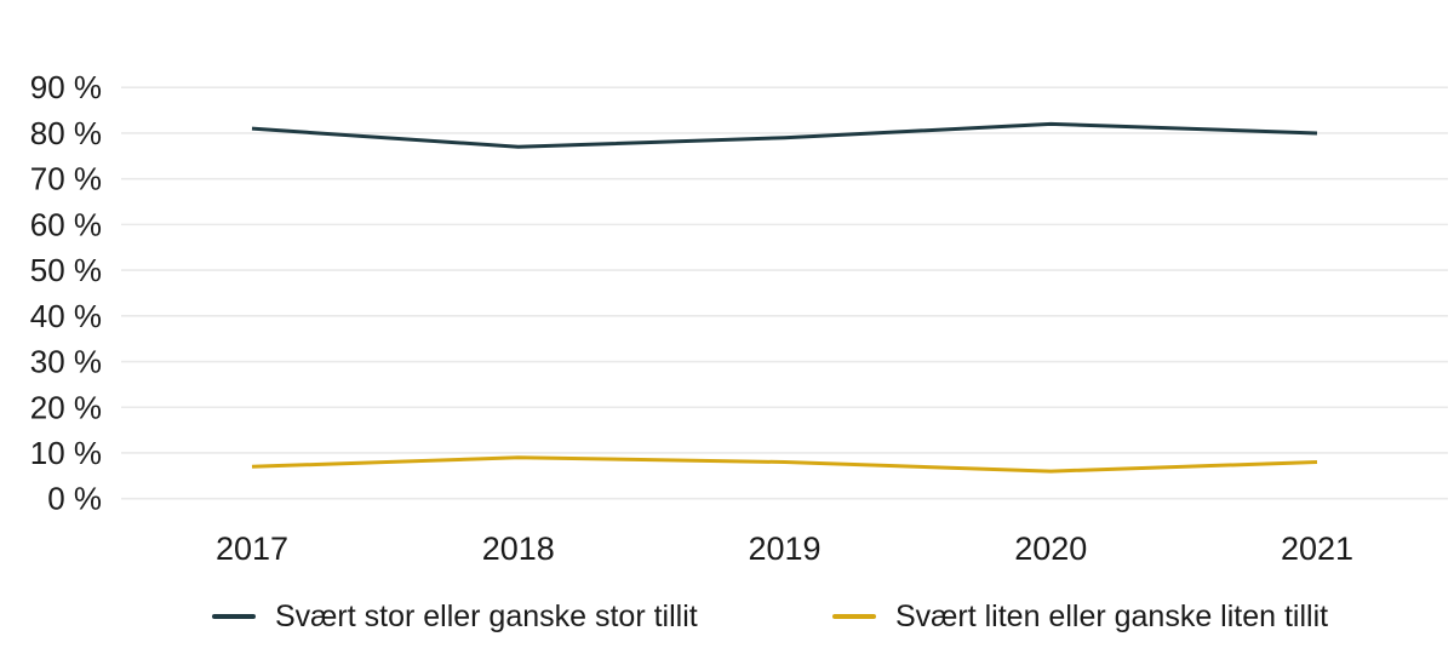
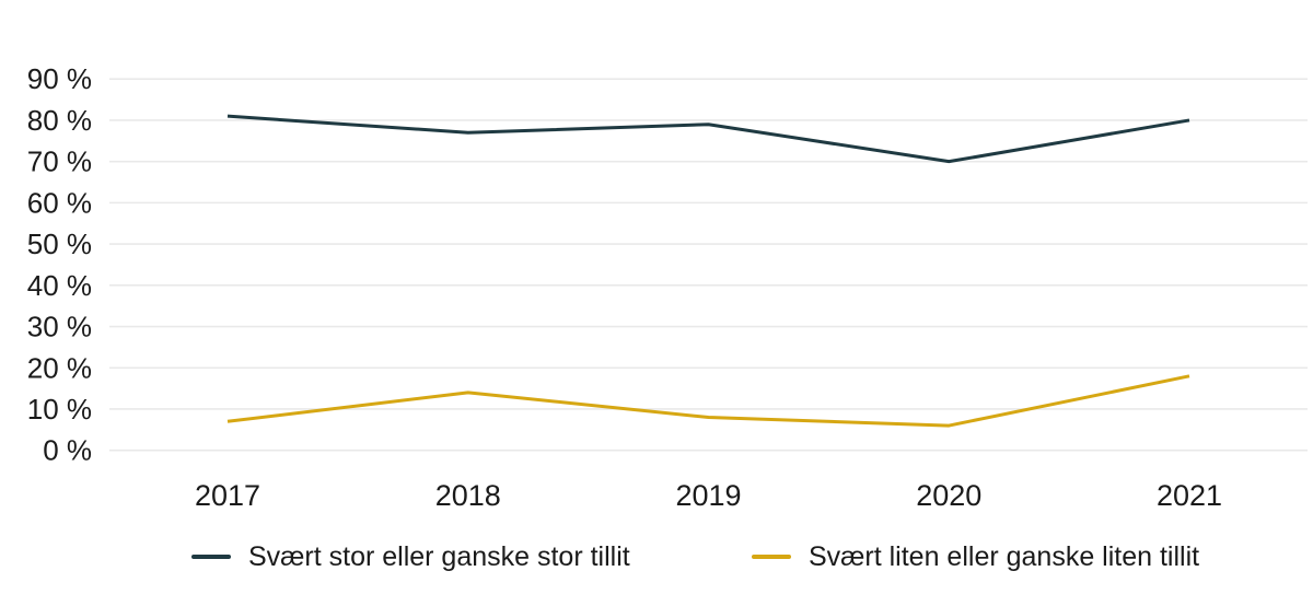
Svært liten eller ganske liten tillit/2018: 9% -> 14%
Svært stor eller ganske stor tillit/2020: 82% -> 70%
Svært liten eller ganske liten tillit/2021: 8% -> 18%
